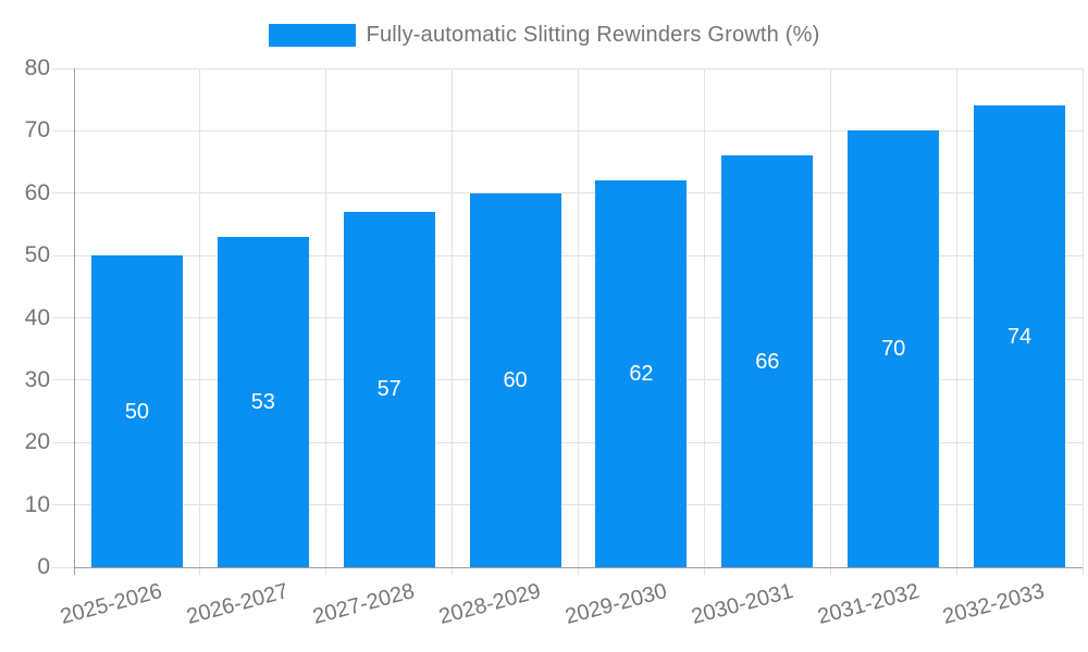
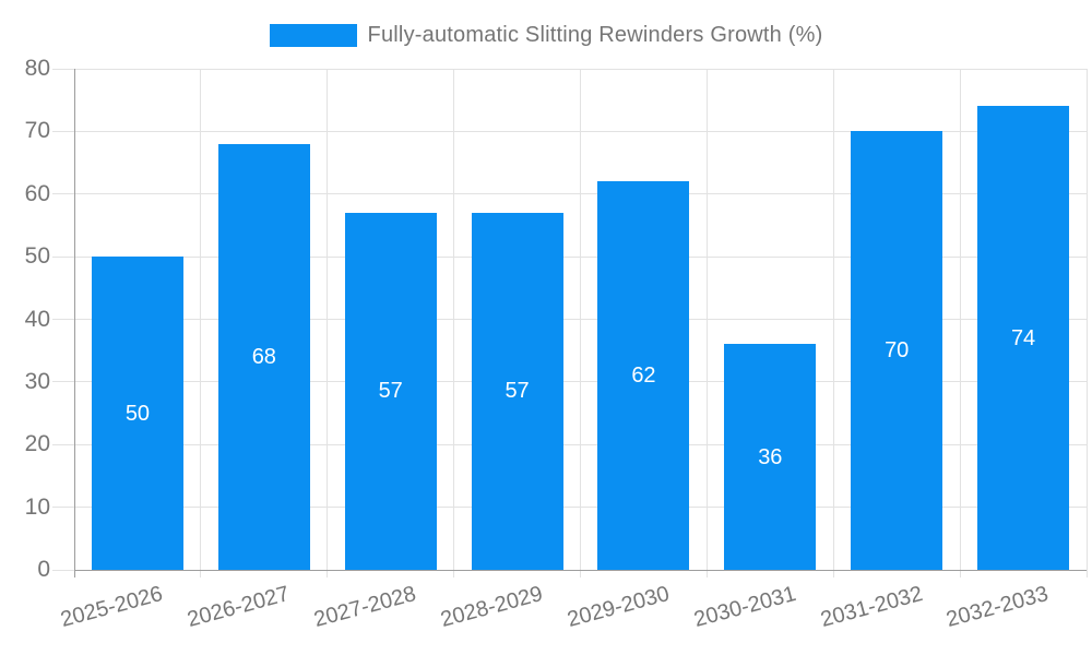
2026-2027: 53 -> 68
2028-2029: 60 -> 57
2030-2031: 66 -> 36
